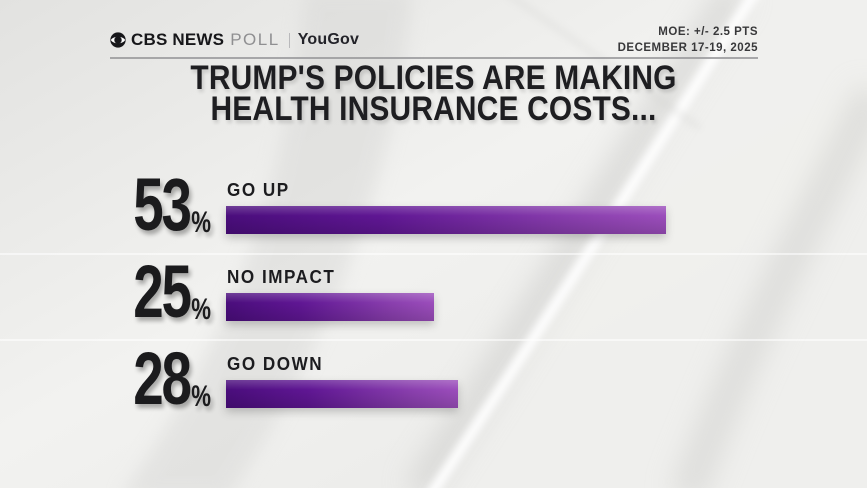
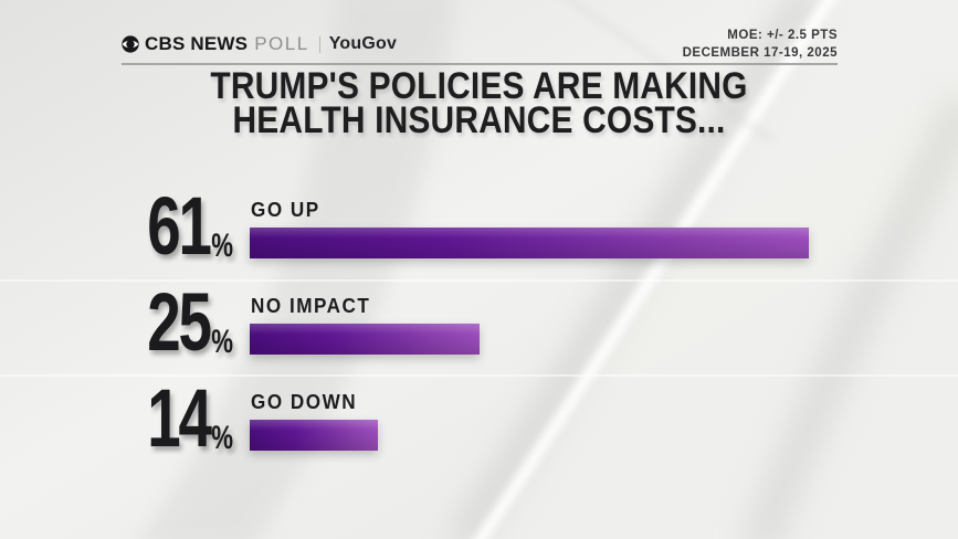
GO UP: 53 -> 61
GO DOWN: 28 -> 14
